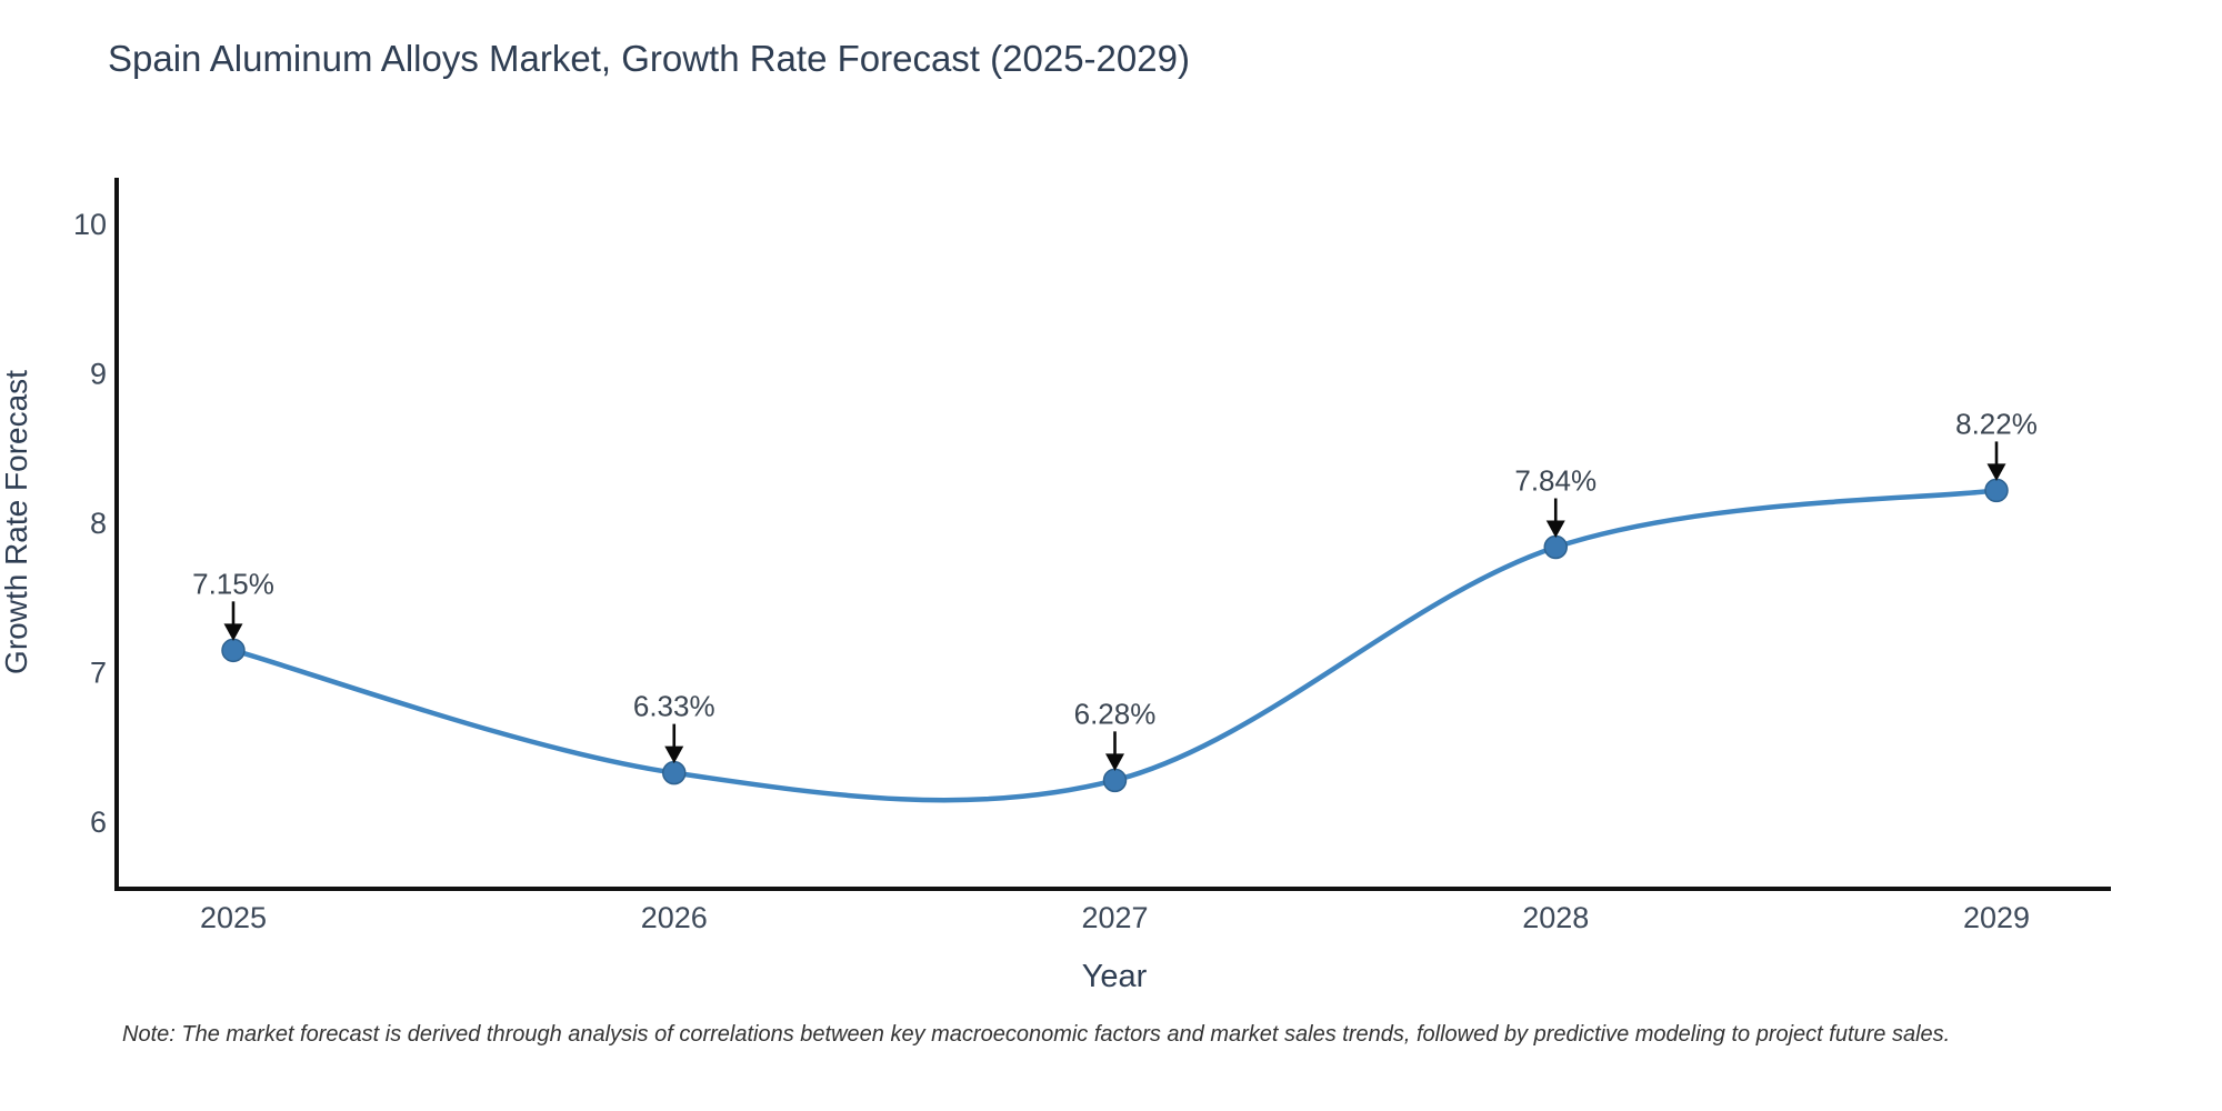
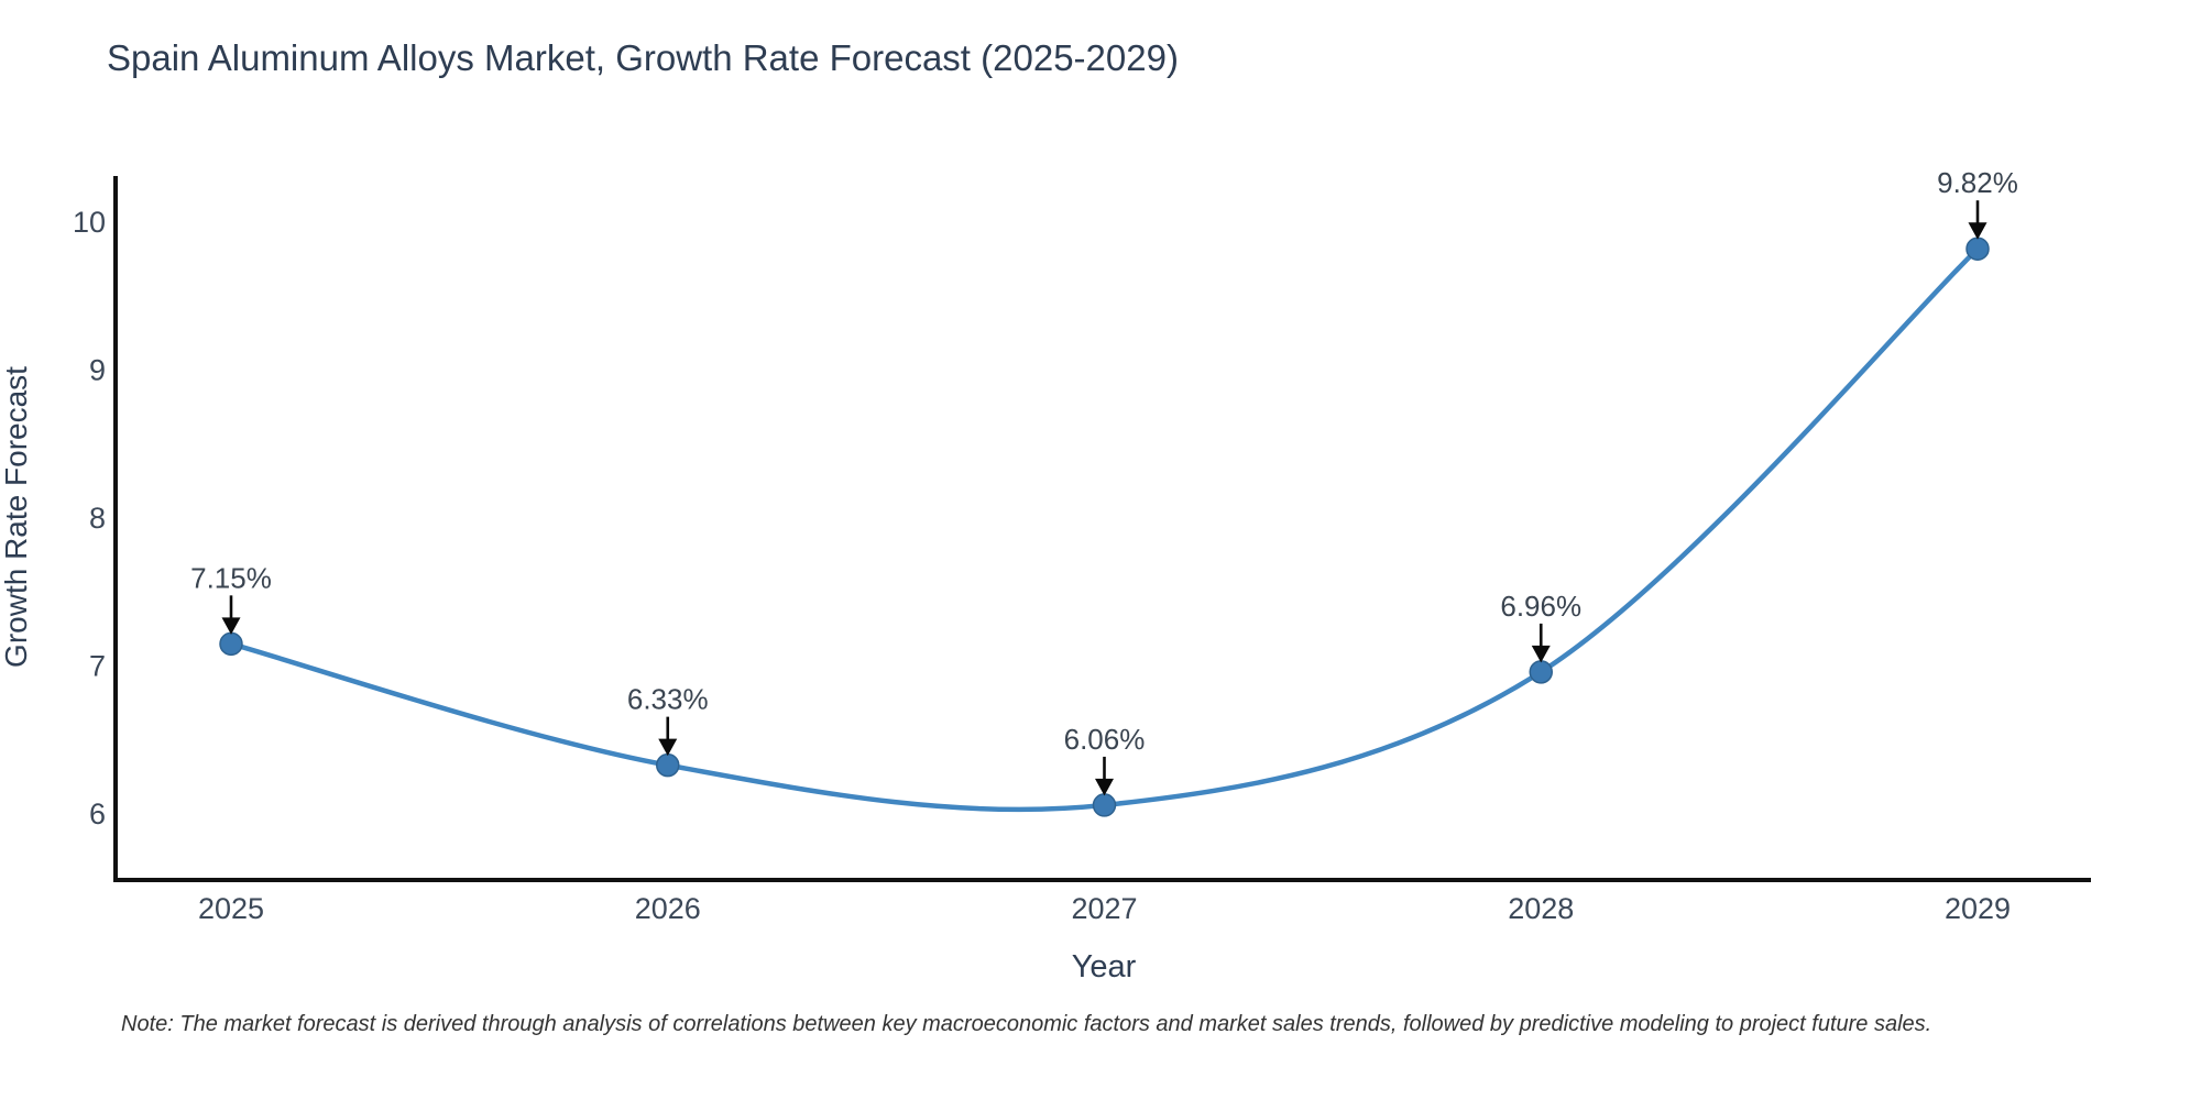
2027: 6.28% -> 6.06%
2028: 7.84% -> 6.96%
2029: 8.22% -> 9.82%
